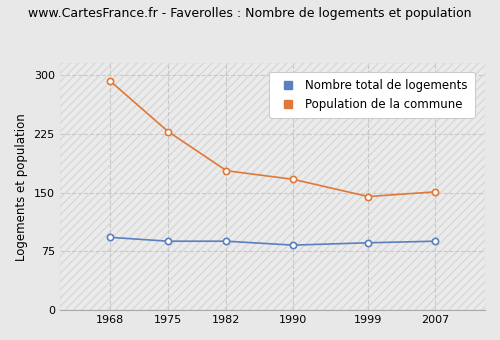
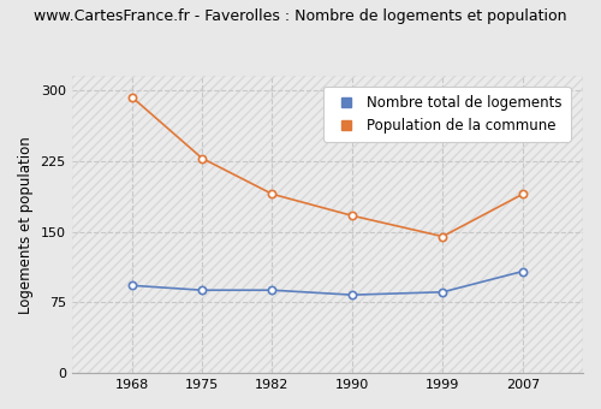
Population de la commune/1982: 178 -> 190
Nombre total de logements/2007: 88 -> 108
Population de la commune/2007: 151 -> 190
